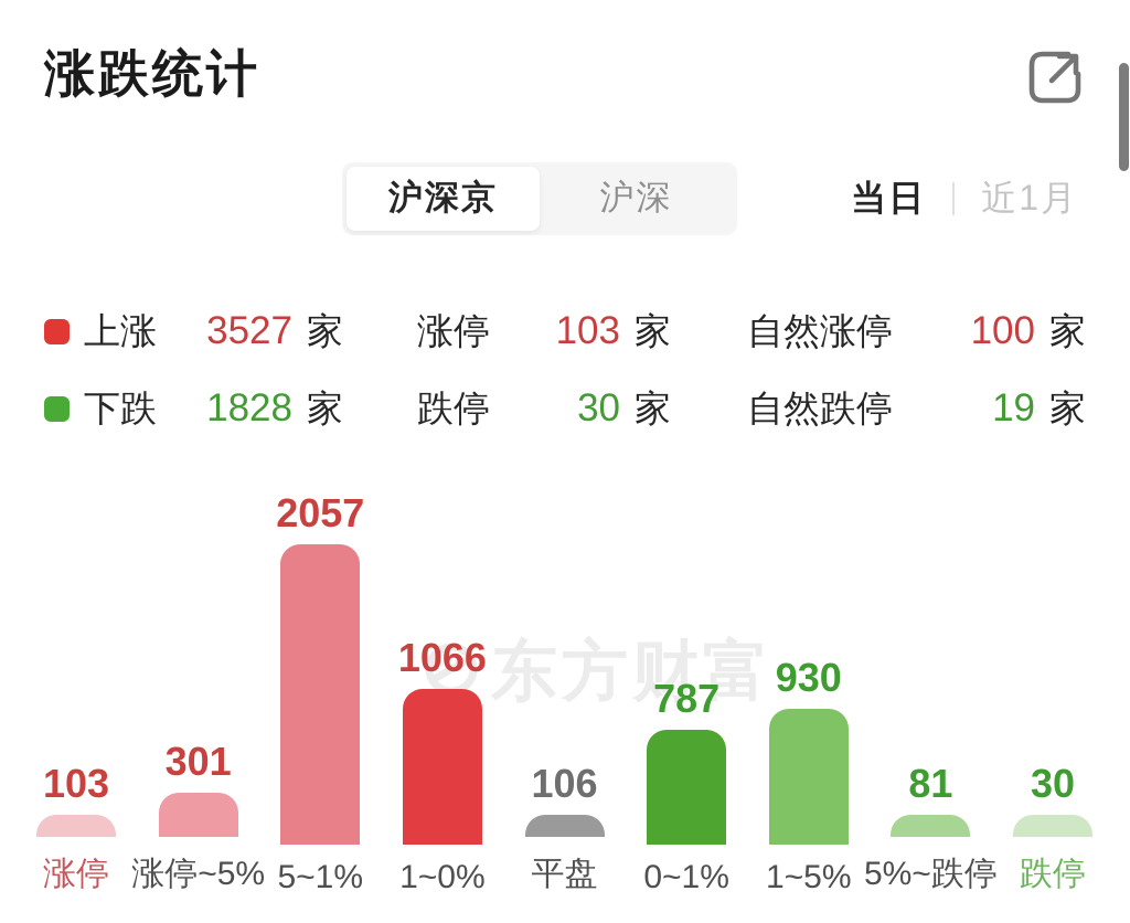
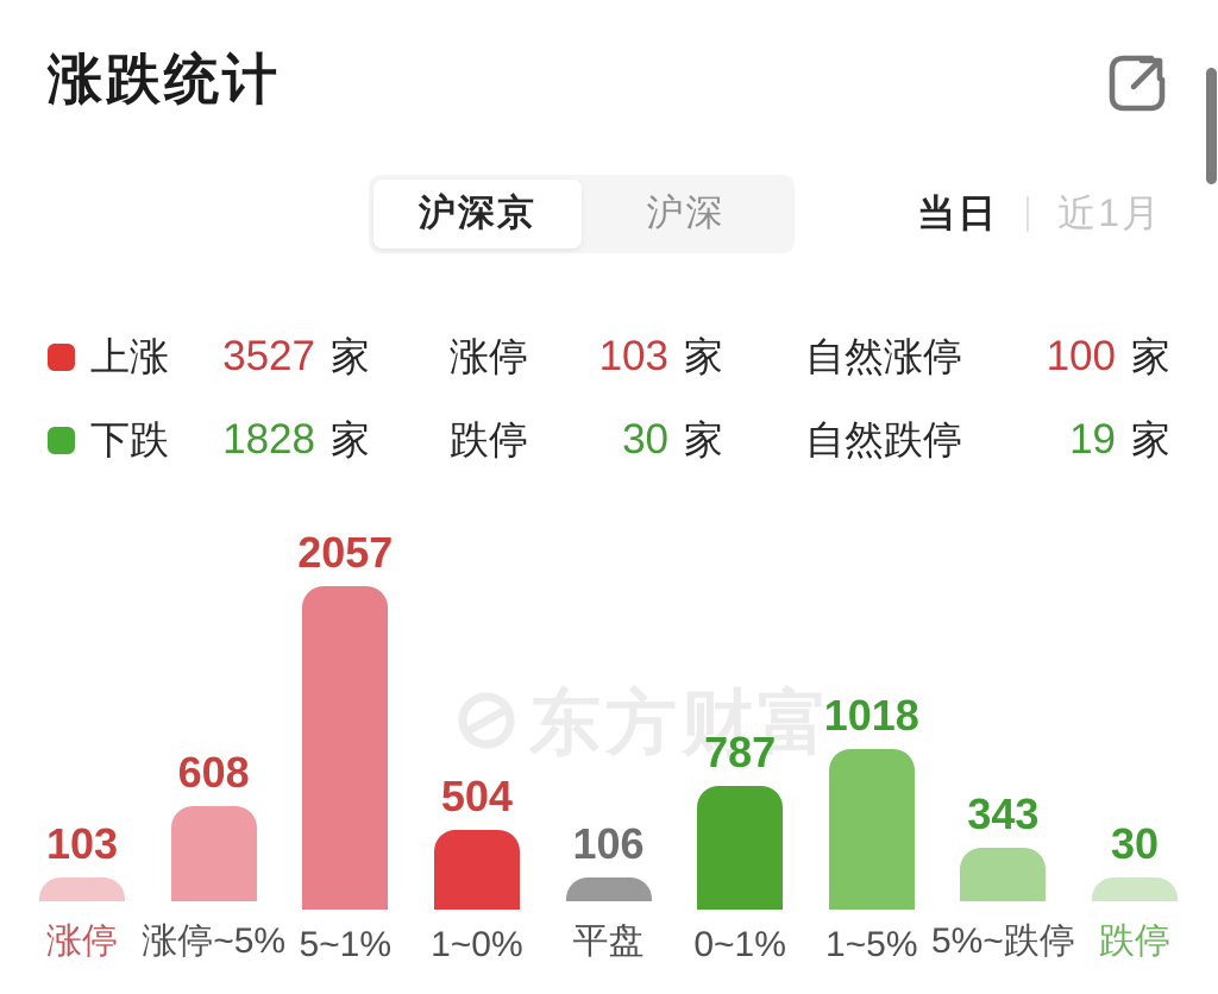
涨停~5%: 301 -> 608
1~0%: 1066 -> 504
1~5%: 930 -> 1018
5%~跌停: 81 -> 343
